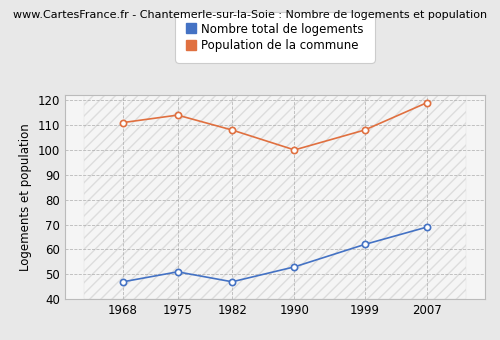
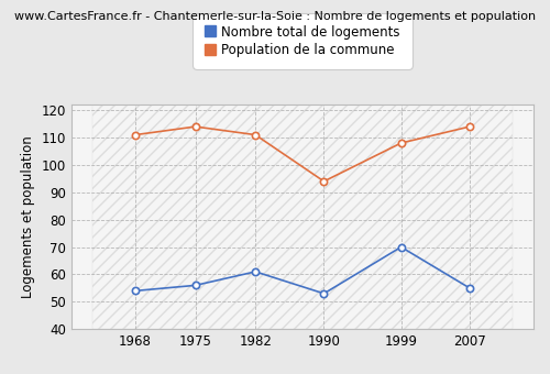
Nombre total de logements/1968: 47 -> 54
Nombre total de logements/1975: 51 -> 56
Nombre total de logements/1982: 47 -> 61
Population de la commune/1982: 108 -> 111
Population de la commune/1990: 100 -> 94
Nombre total de logements/1999: 62 -> 70
Nombre total de logements/2007: 69 -> 55
Population de la commune/2007: 119 -> 114
